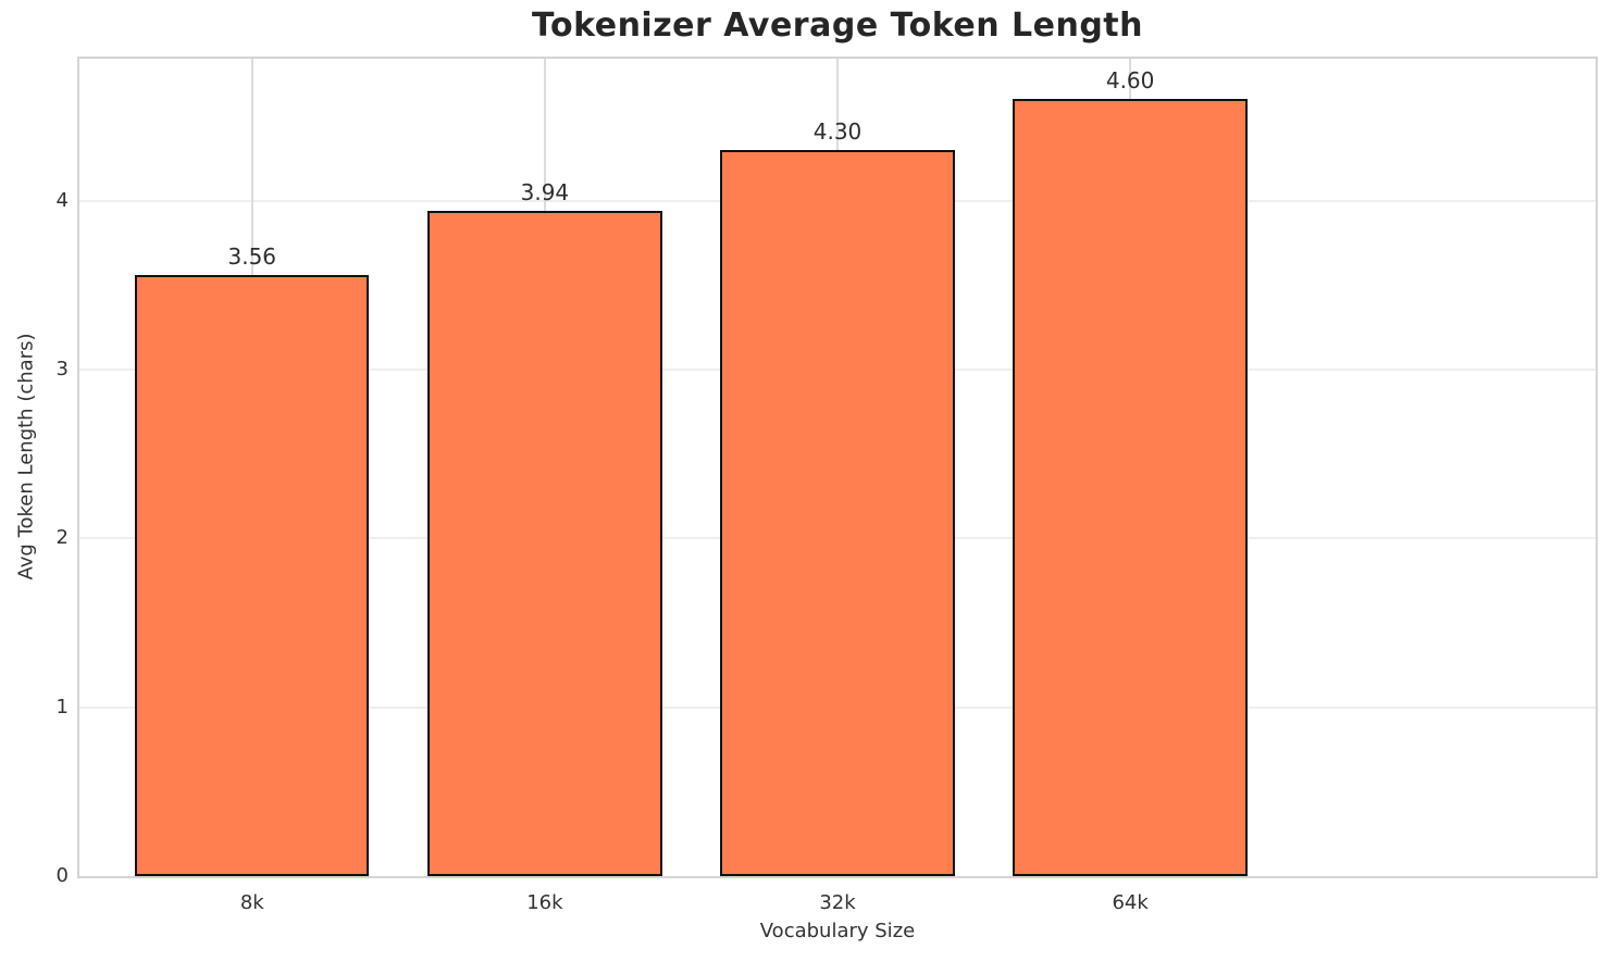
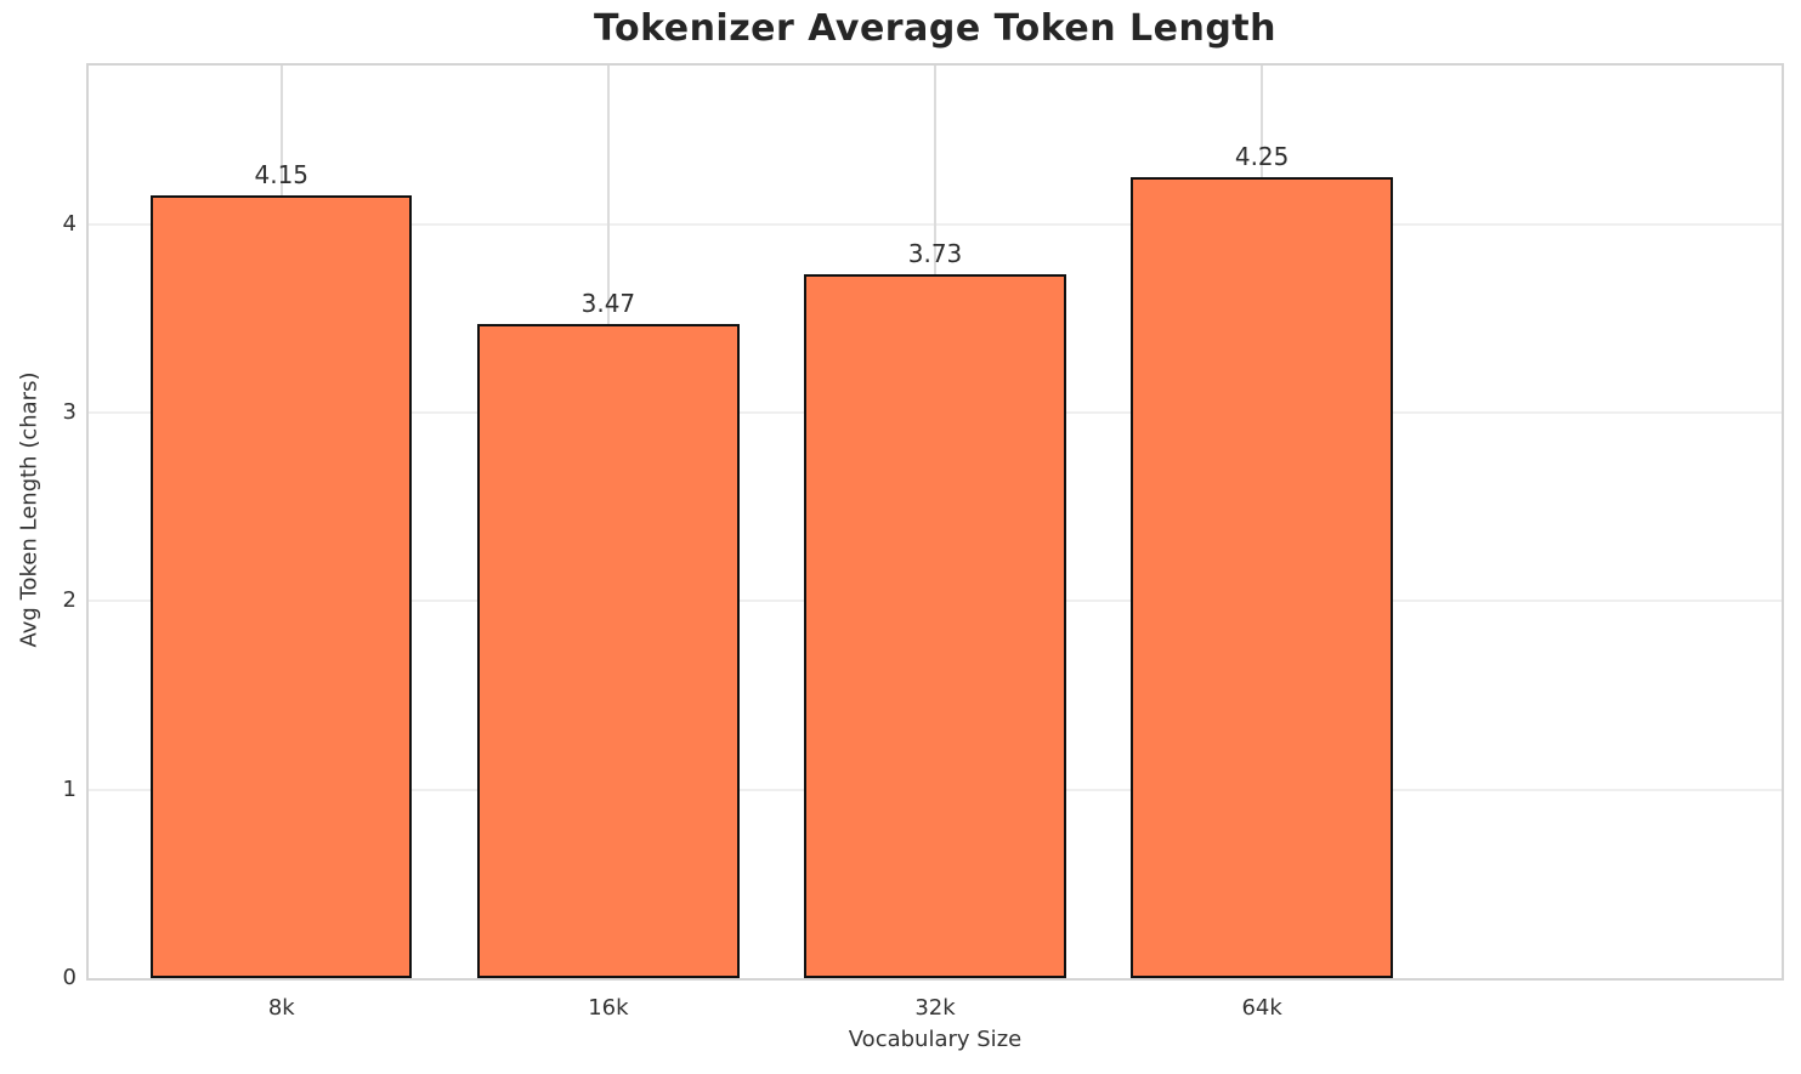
8k: 3.56 -> 4.15
16k: 3.94 -> 3.47
32k: 4.30 -> 3.73
64k: 4.60 -> 4.25
